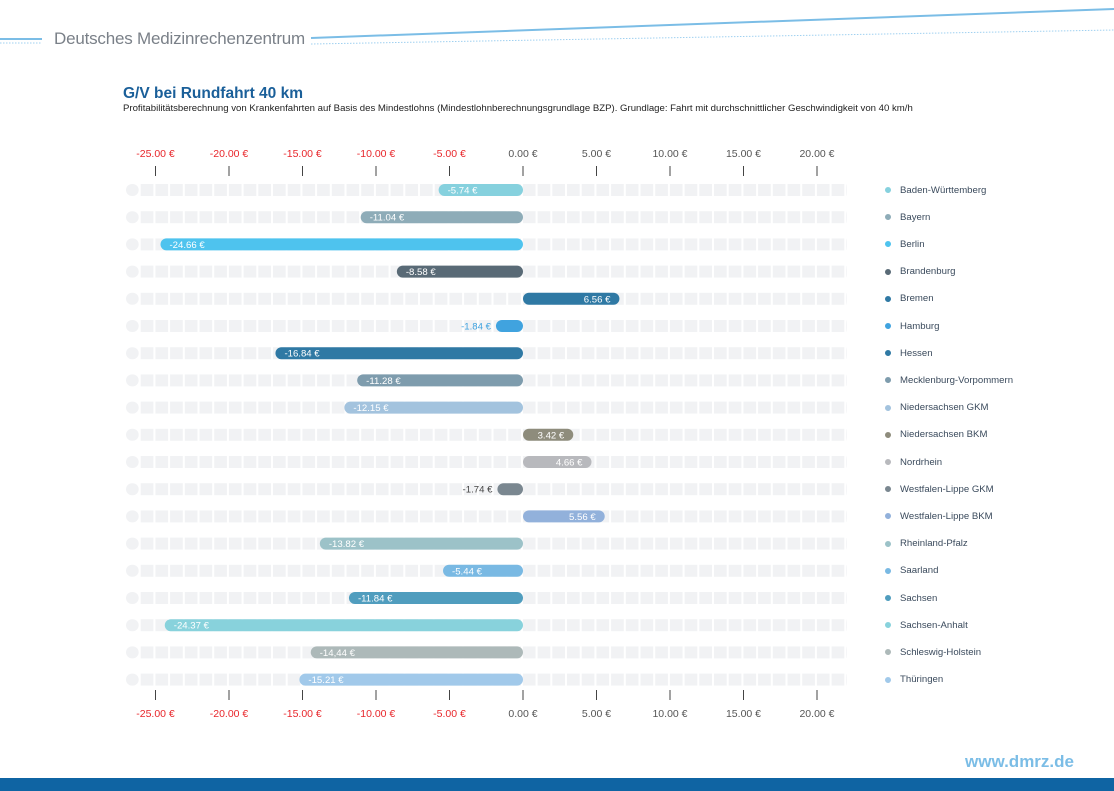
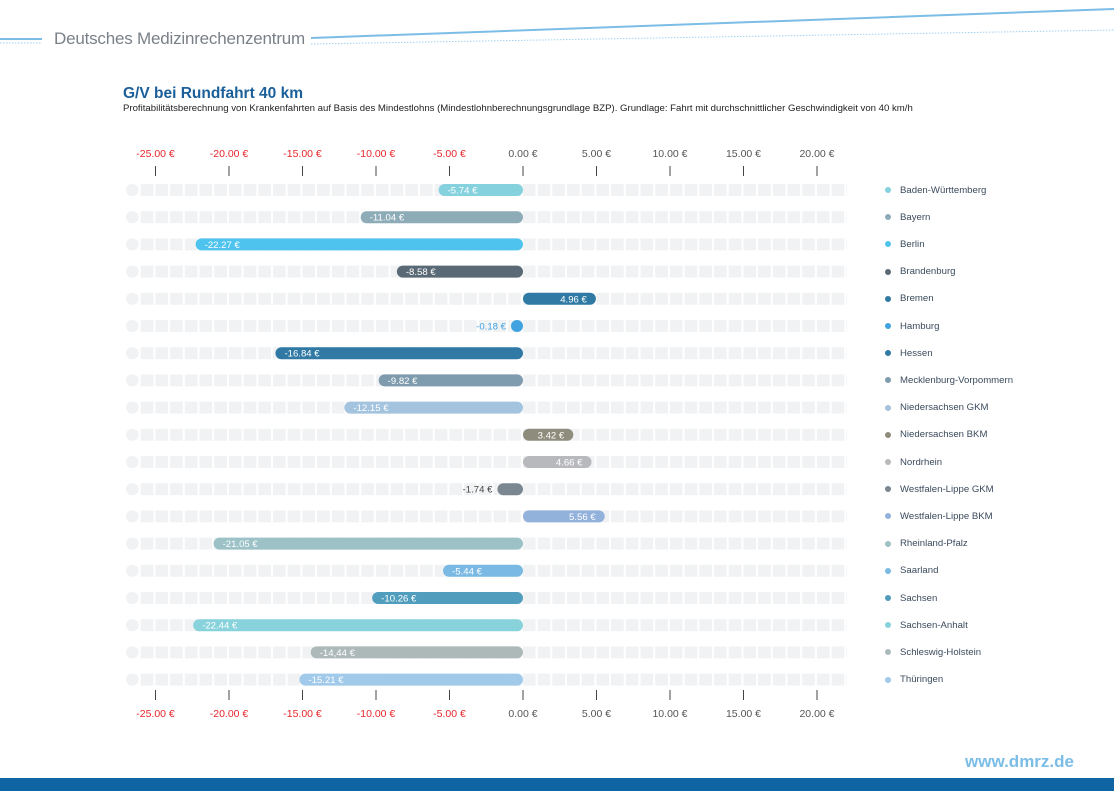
Berlin: -24.66 -> -22.27
Bremen: 6.56 -> 4.96
Hamburg: -1.84 -> -0.18
Mecklenburg-Vorpommern: -11.28 -> -9.82
Rheinland-Pfalz: -13.82 -> -21.05
Sachsen: -11.84 -> -10.26
Sachsen-Anhalt: -24.37 -> -22.44
